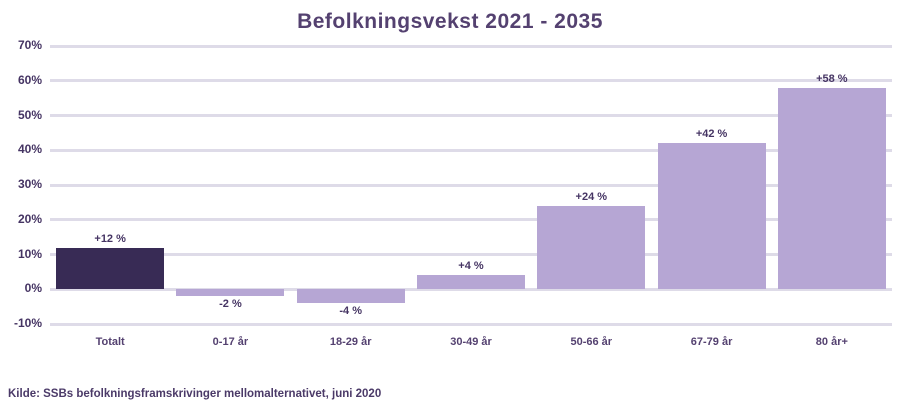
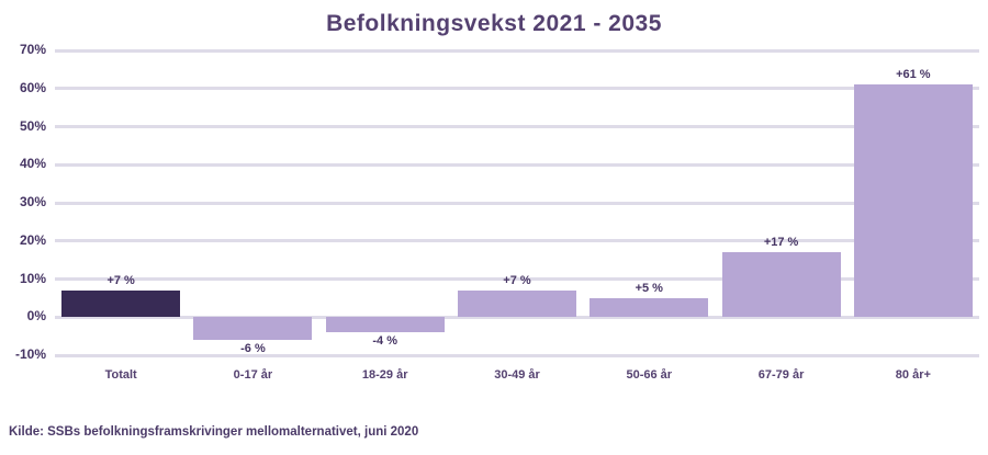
Totalt: +12 -> +7
0-17 år: -2 -> -6
30-49 år: +4 -> +7
50-66 år: +24 -> +5
67-79 år: +42 -> +17
80 år+: +58 -> +61
